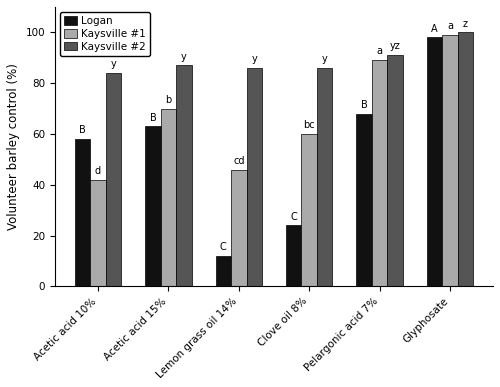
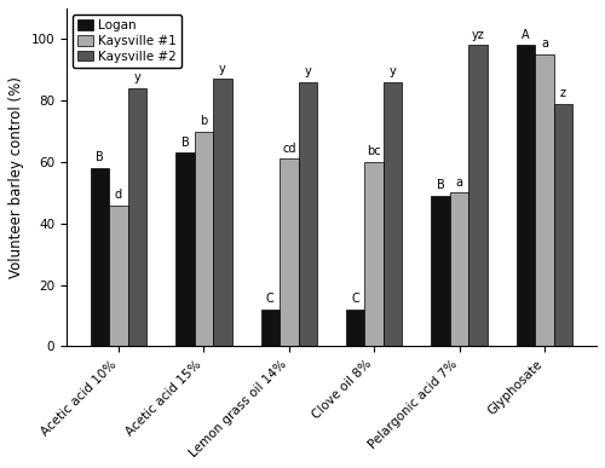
Kaysville #1/Acetic acid 10%: 42 -> 46
Kaysville #1/Lemon grass oil 14%: 46 -> 61
Logan/Clove oil 8%: 24 -> 12
Logan/Pelargonic acid 7%: 68 -> 49
Kaysville #1/Pelargonic acid 7%: 89 -> 50
Kaysville #2/Pelargonic acid 7%: 91 -> 98
Kaysville #1/Glyphosate: 99 -> 95
Kaysville #2/Glyphosate: 100 -> 79
